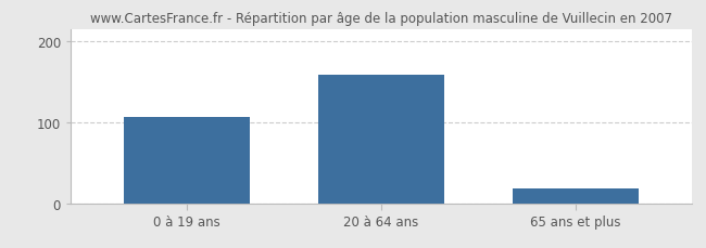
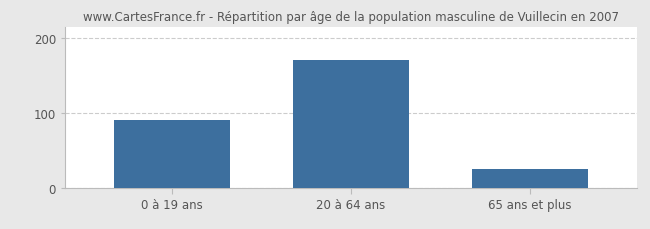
0 à 19 ans: 106 -> 90
20 à 64 ans: 158 -> 170
65 ans et plus: 18 -> 25
